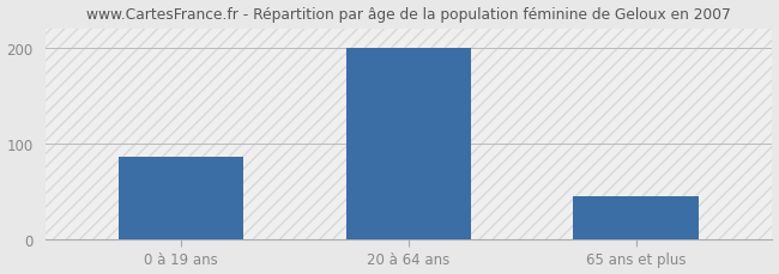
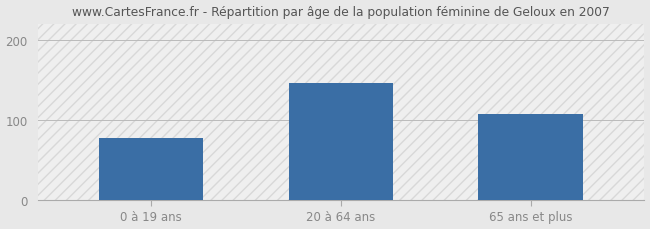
0 à 19 ans: 87 -> 78
20 à 64 ans: 200 -> 146
65 ans et plus: 45 -> 108
